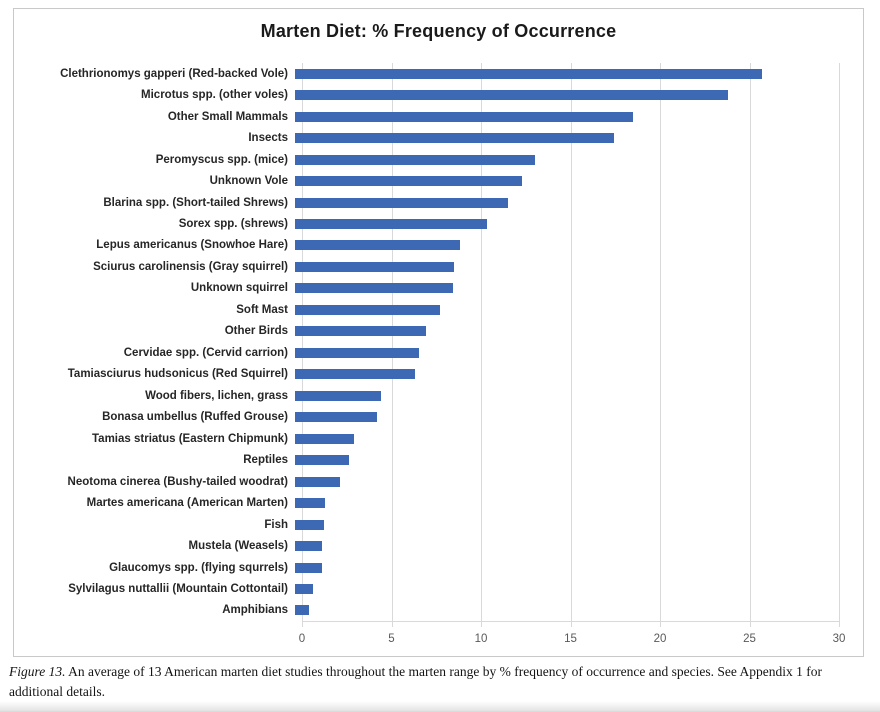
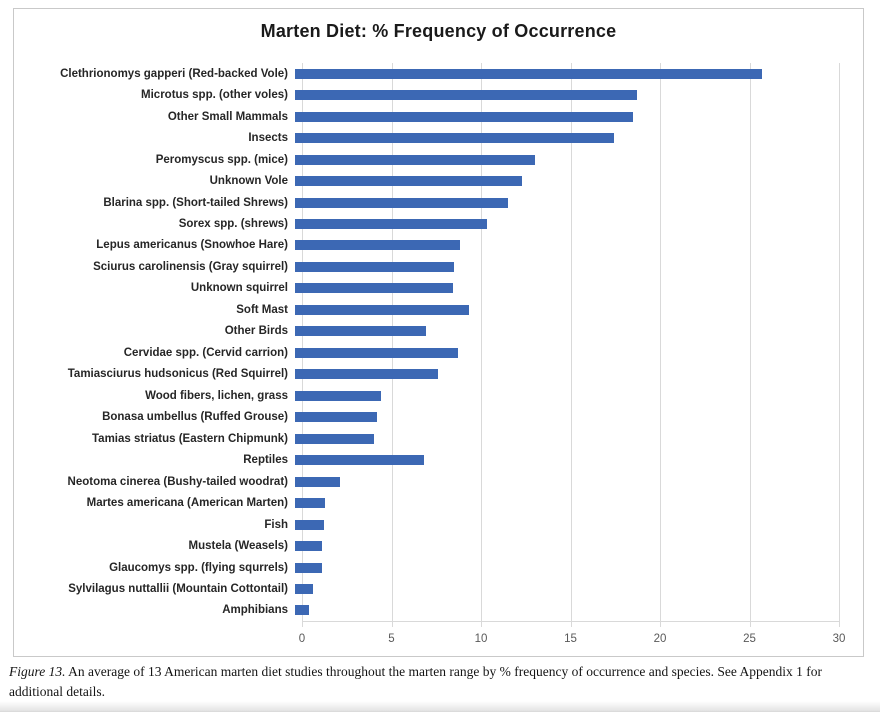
Microtus spp. (other voles): 24.2 -> 19.1
Soft Mast: 8.1 -> 9.7
Cervidae spp. (Cervid carrion): 6.9 -> 9.1
Tamiasciurus hudsonicus (Red Squirrel): 6.7 -> 8.0
Tamias striatus (Eastern Chipmunk): 3.3 -> 4.4
Reptiles: 3.0 -> 7.2
